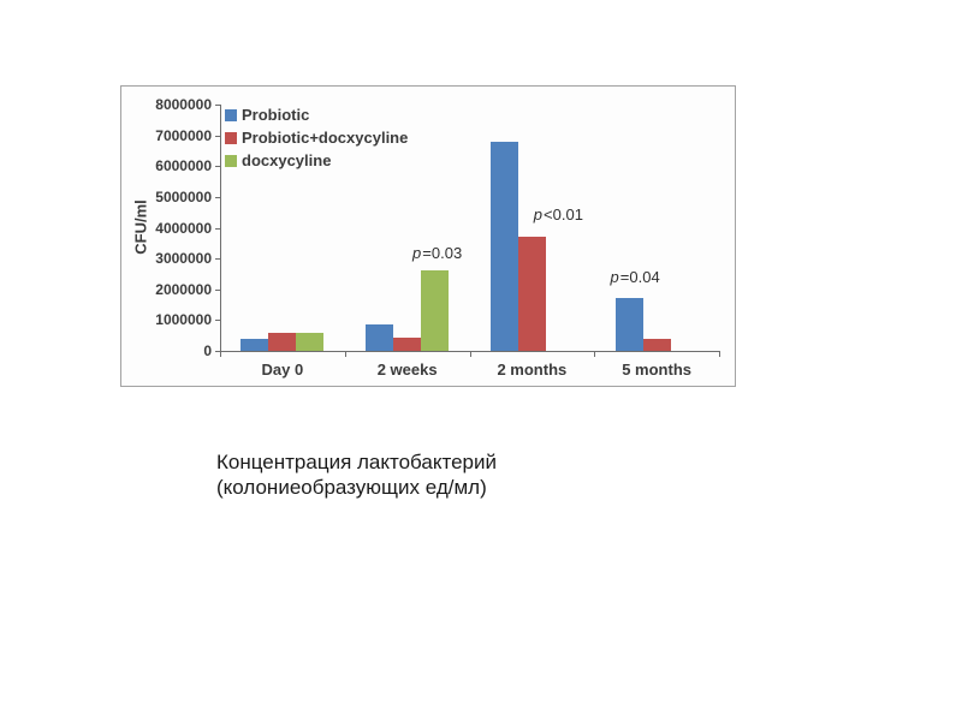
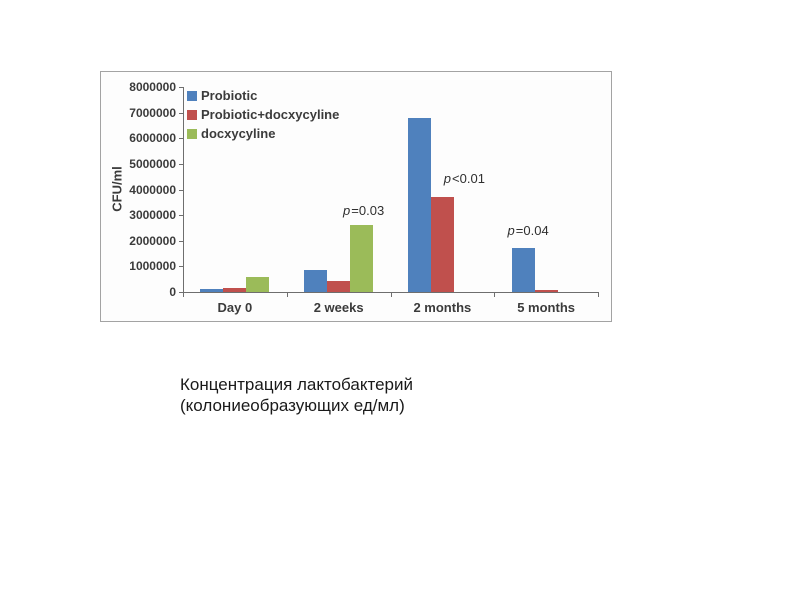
Probiotic/Day 0: 400000 -> 100000
Probiotic+docxycyline/Day 0: 600000 -> 200000
Probiotic+docxycyline/5 months: 400000 -> 100000
